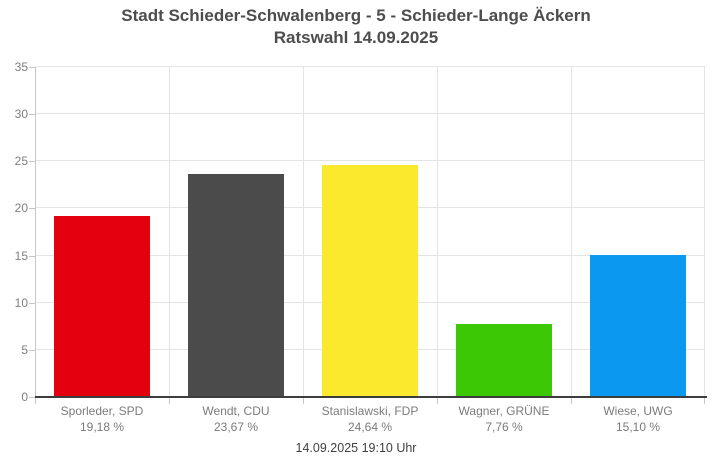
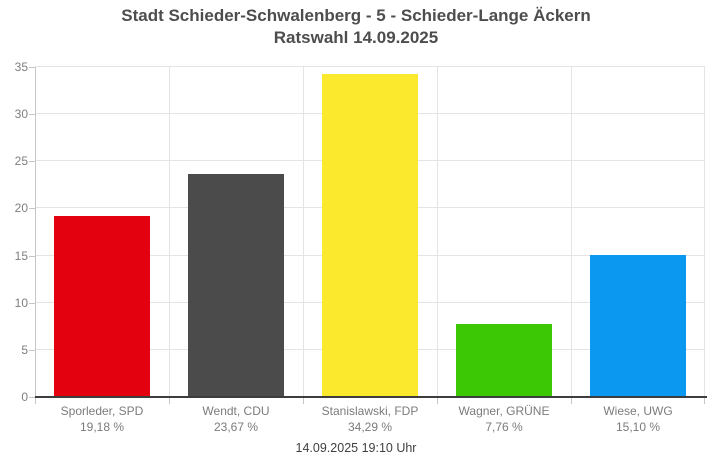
Stanislawski, FDP: 24,64 -> 34,29
